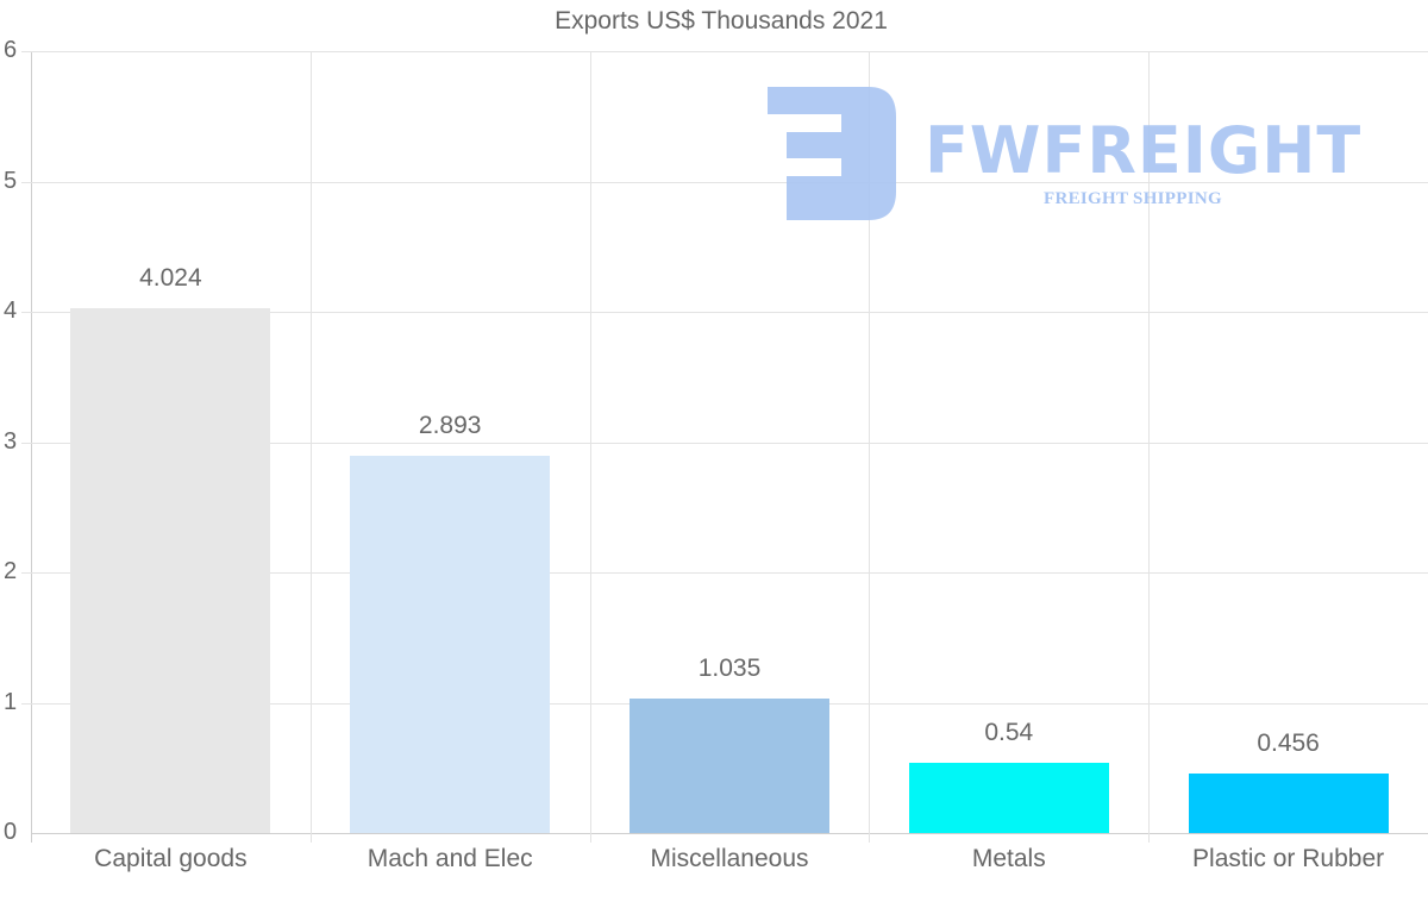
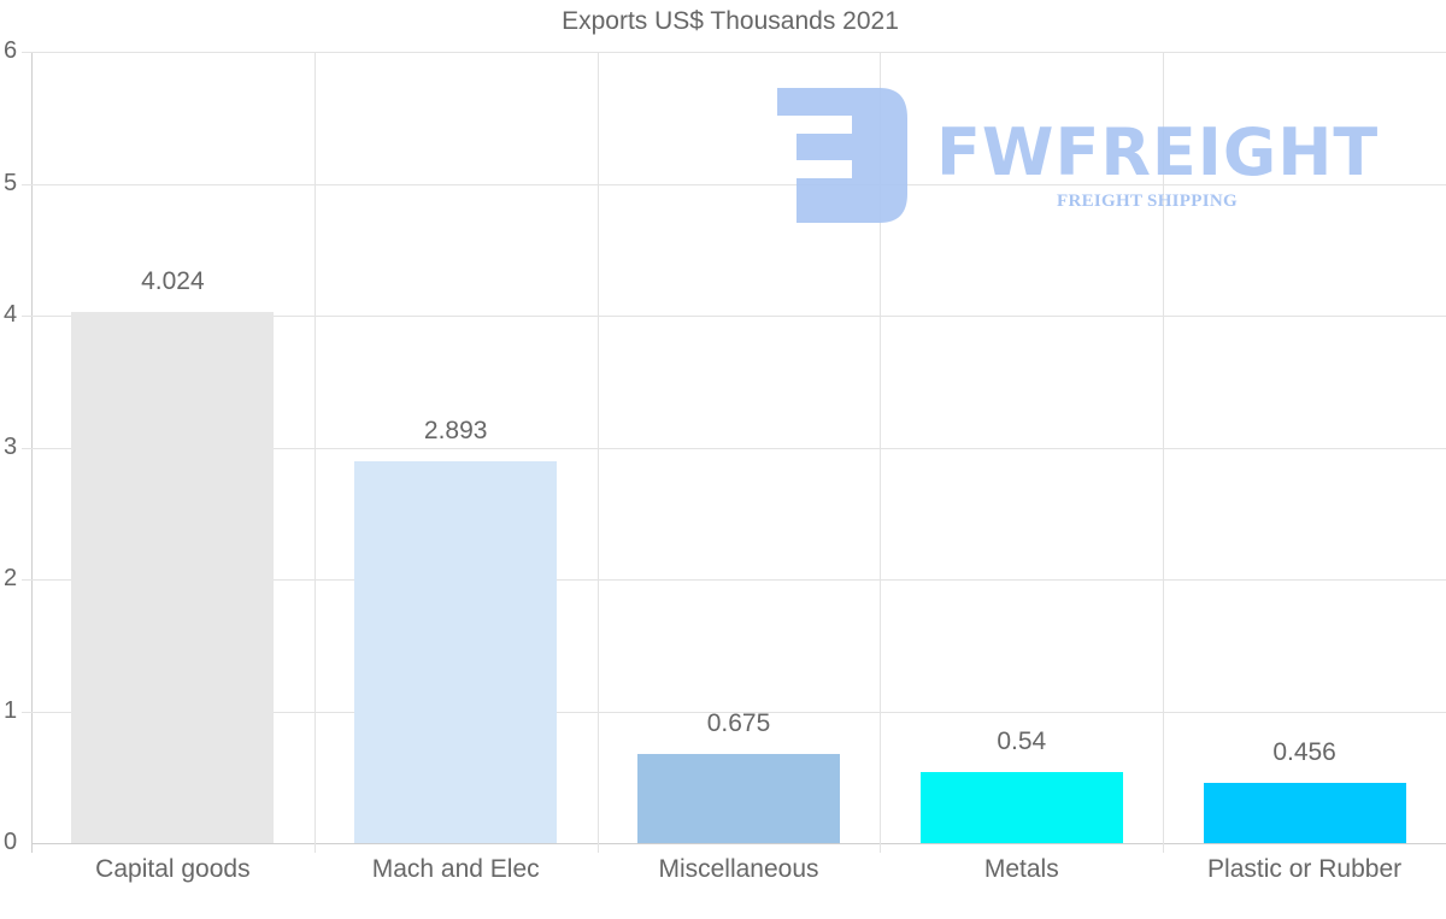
Miscellaneous: 1.035 -> 0.675
